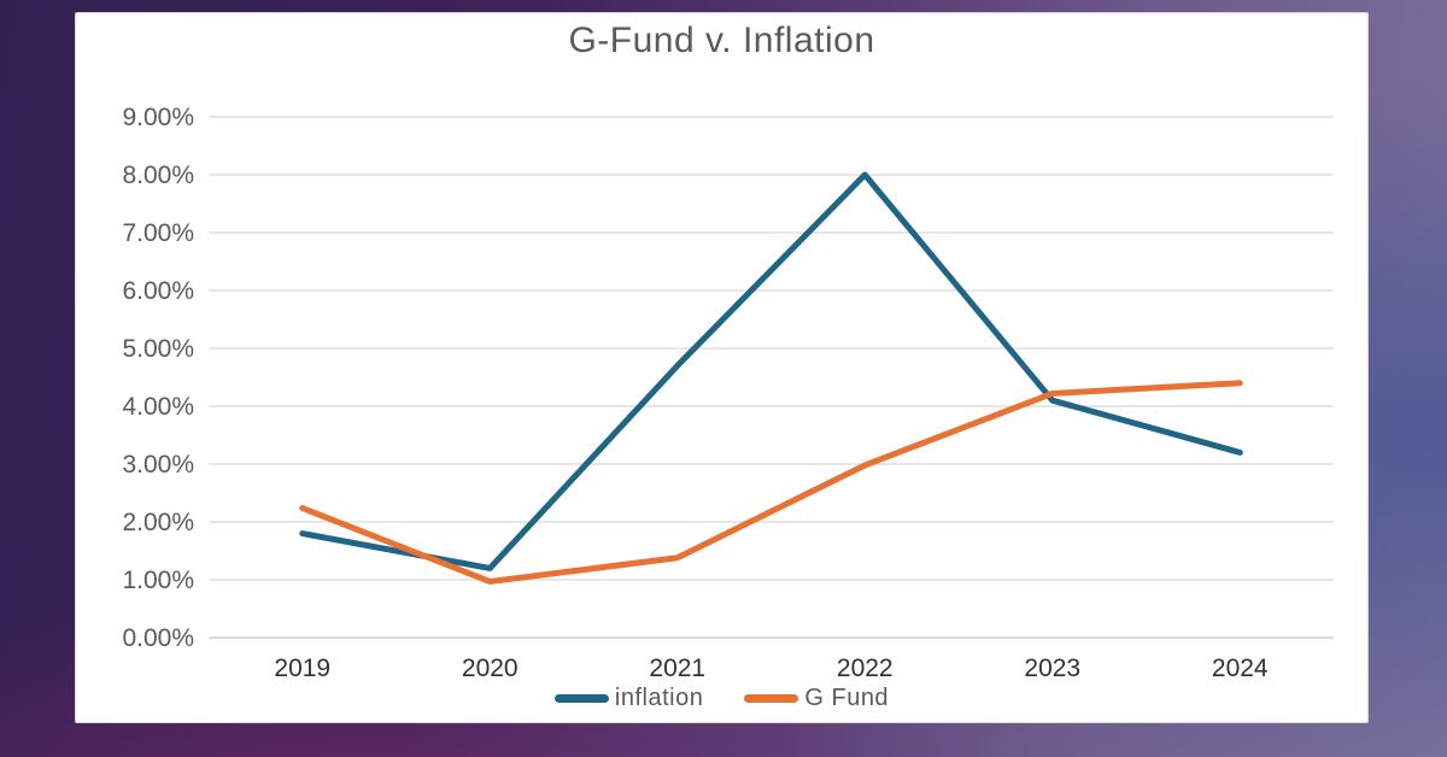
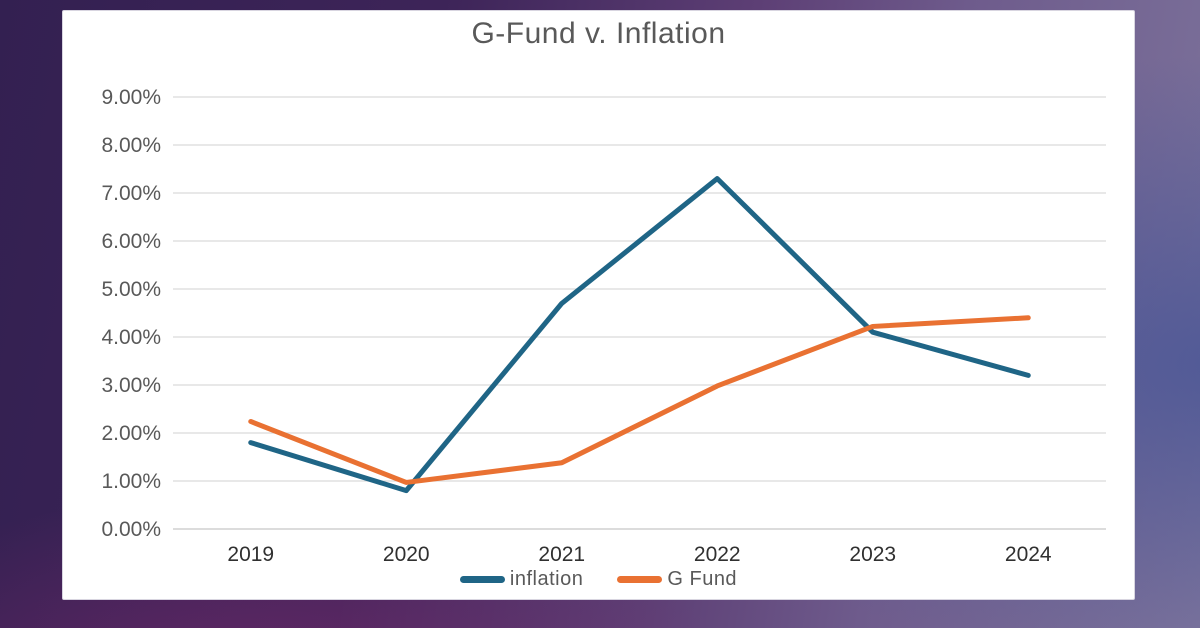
inflation/2020: 1.2% -> 0.8%
inflation/2022: 8.0% -> 7.3%
